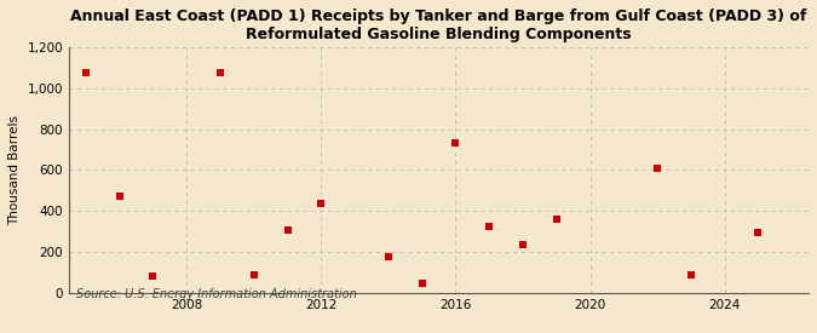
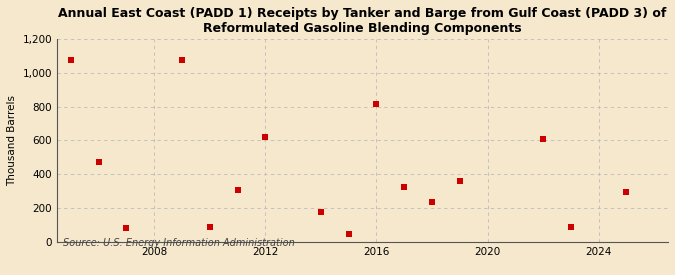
2012: 440 -> 620
2016: 730 -> 820
